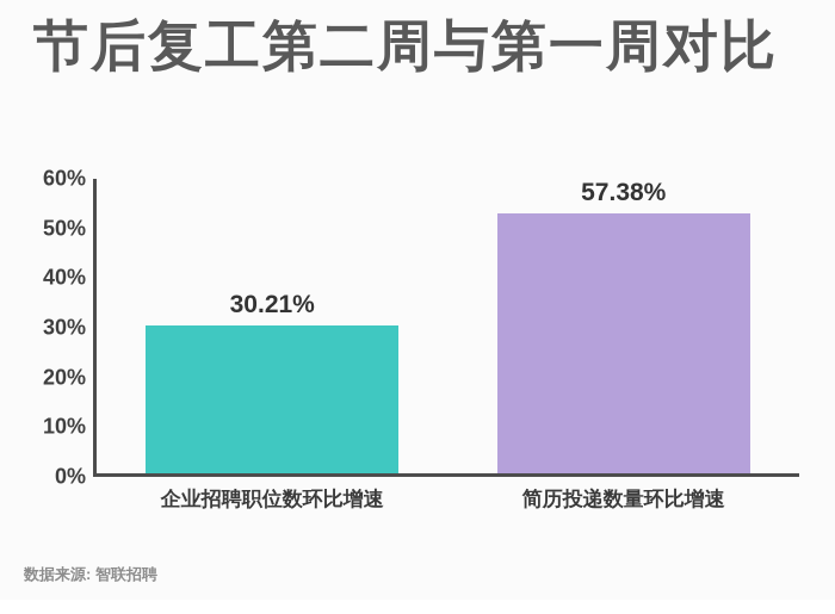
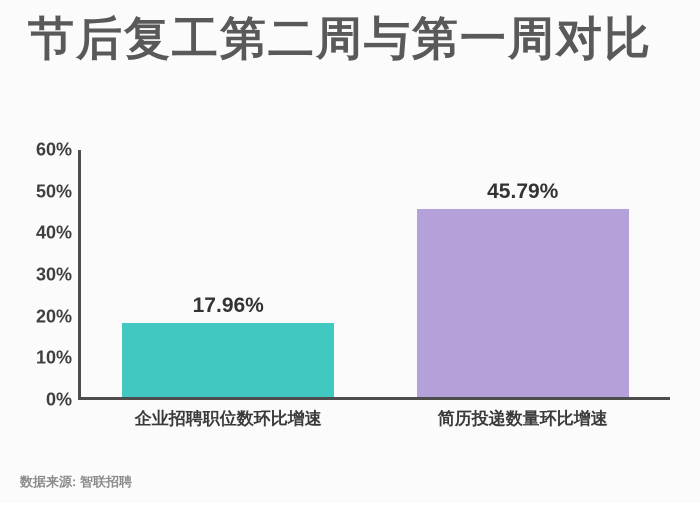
企业招聘职位数环比增速: 30.21% -> 17.96%
简历投递数量环比增速: 57.38% -> 45.79%
